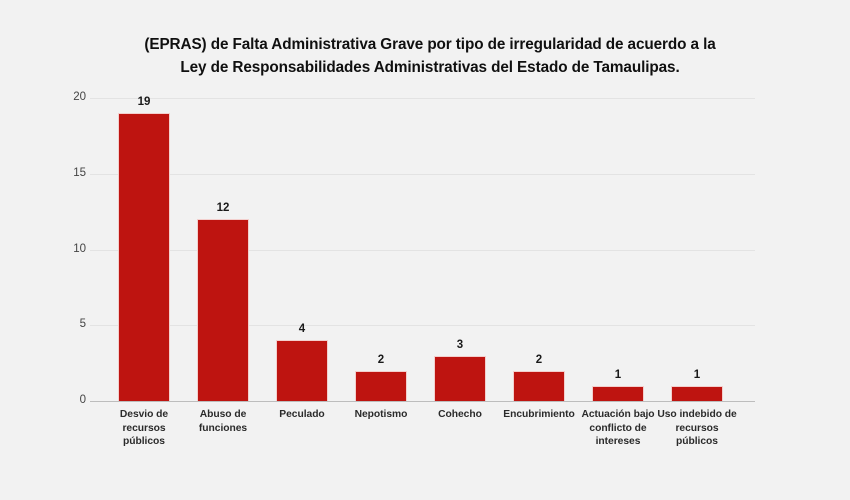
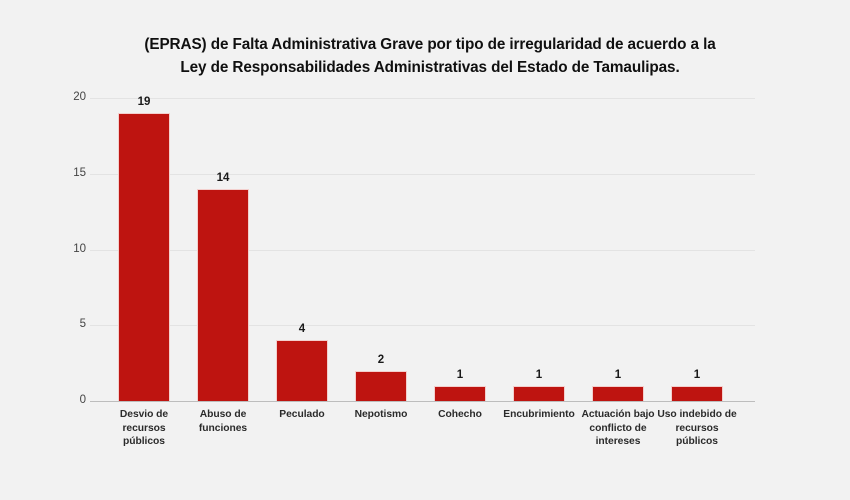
Abuso de funciones: 12 -> 14
Cohecho: 3 -> 1
Encubrimiento: 2 -> 1
